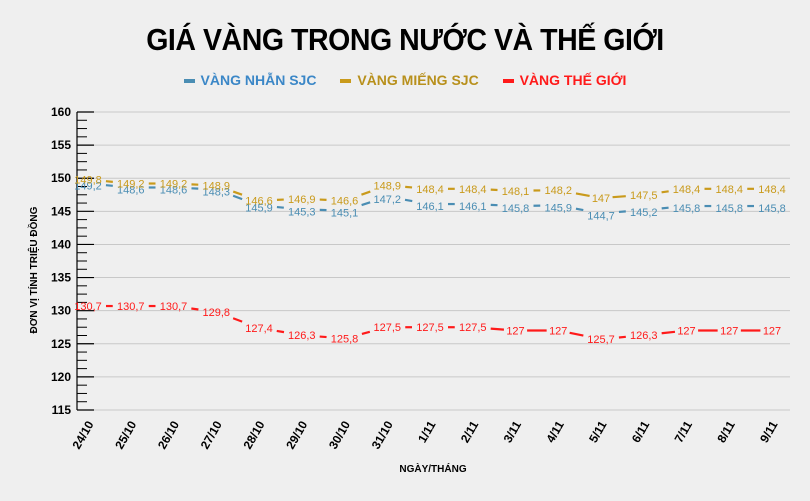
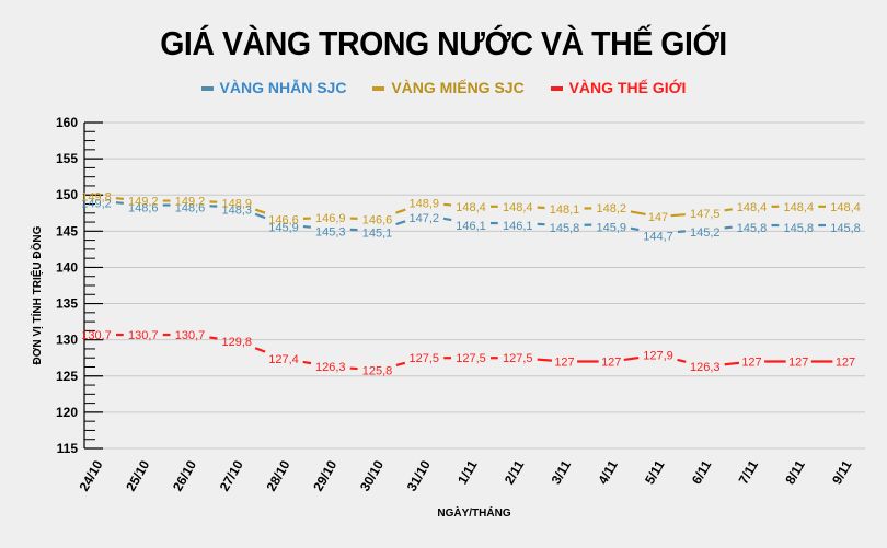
VÀNG THẾ GIỚI/5/11: 125,7 -> 127,9
